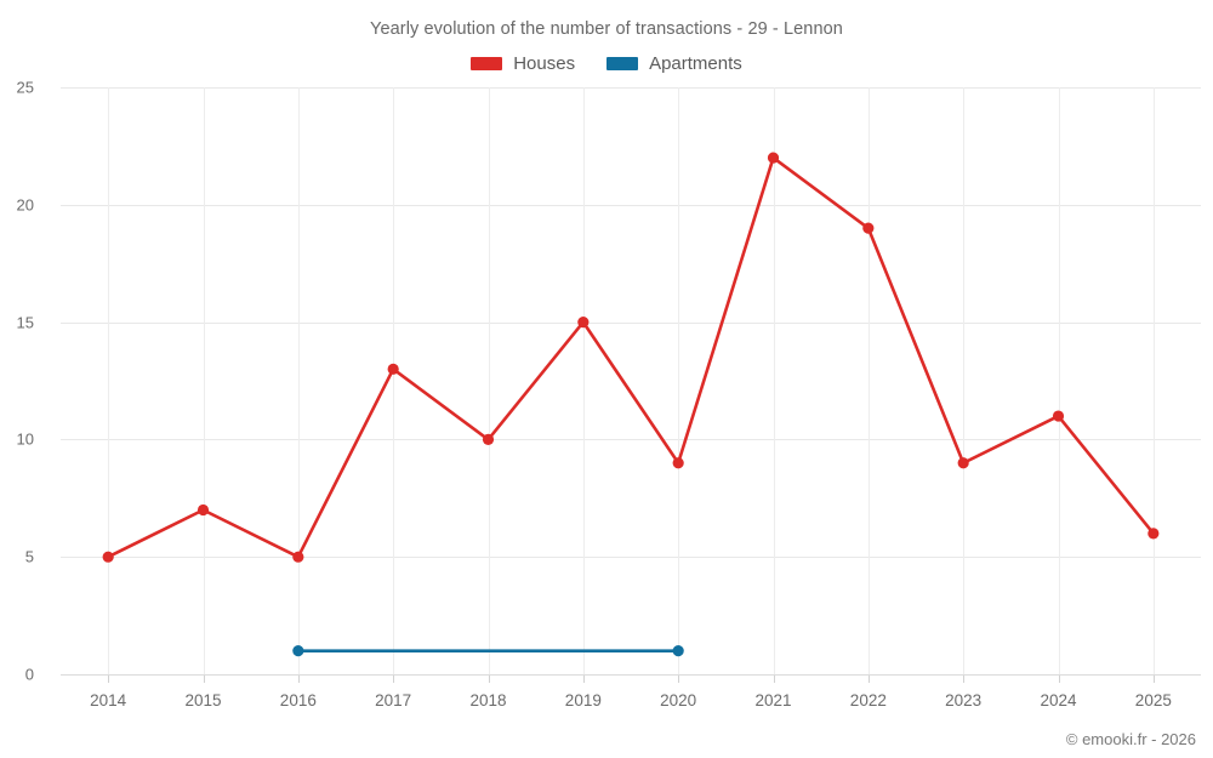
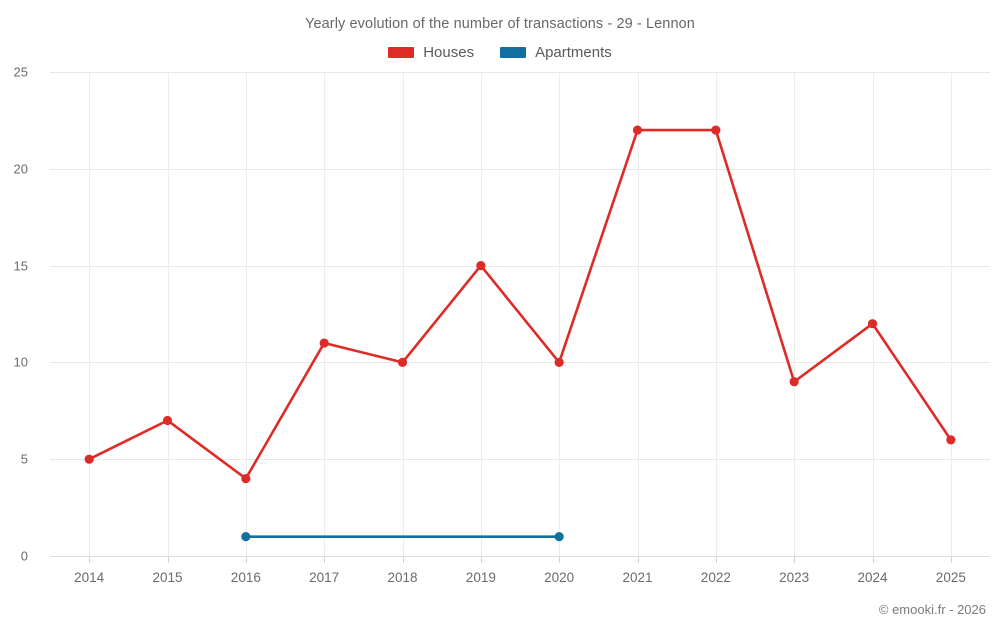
Houses/2016: 5 -> 4
Houses/2017: 13 -> 11
Houses/2020: 9 -> 10
Houses/2022: 19 -> 22
Houses/2024: 11 -> 12
